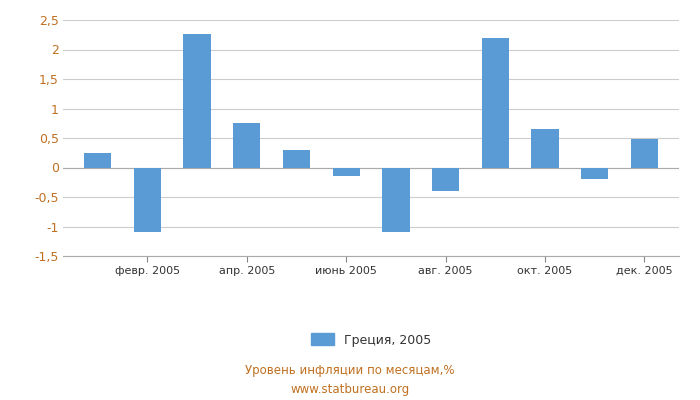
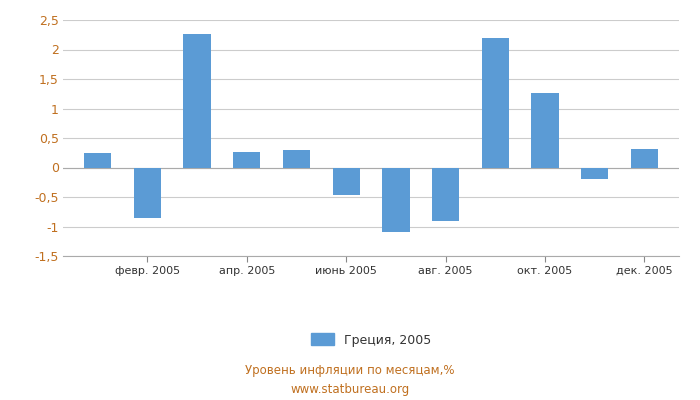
февр. 2005: -1,10 -> -0,86
апр. 2005: 0,75 -> 0,26
июнь 2005: -0,15 -> -0,46
авг. 2005: -0,40 -> -0,90
окт. 2005: 0,65 -> 1,26
дек. 2005: 0,49 -> 0,32
